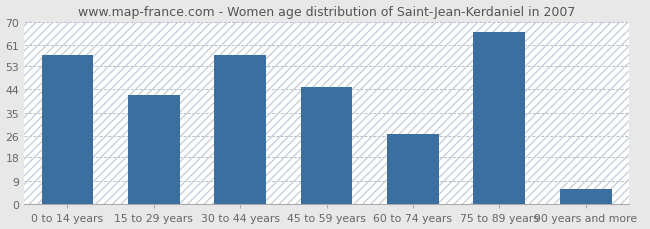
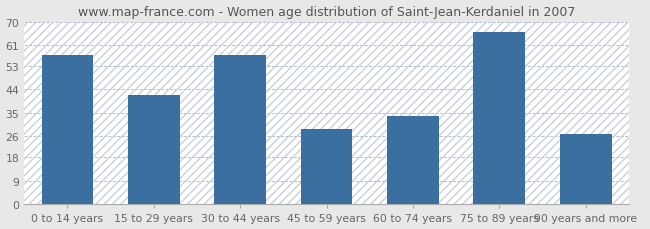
45 to 59 years: 45 -> 29
60 to 74 years: 27 -> 34
90 years and more: 6 -> 27
